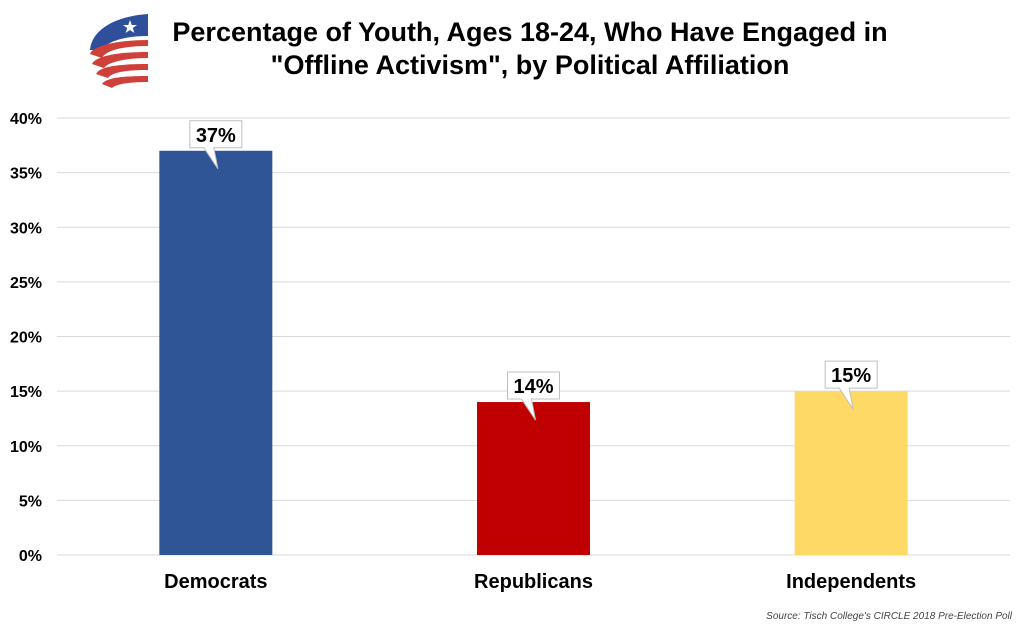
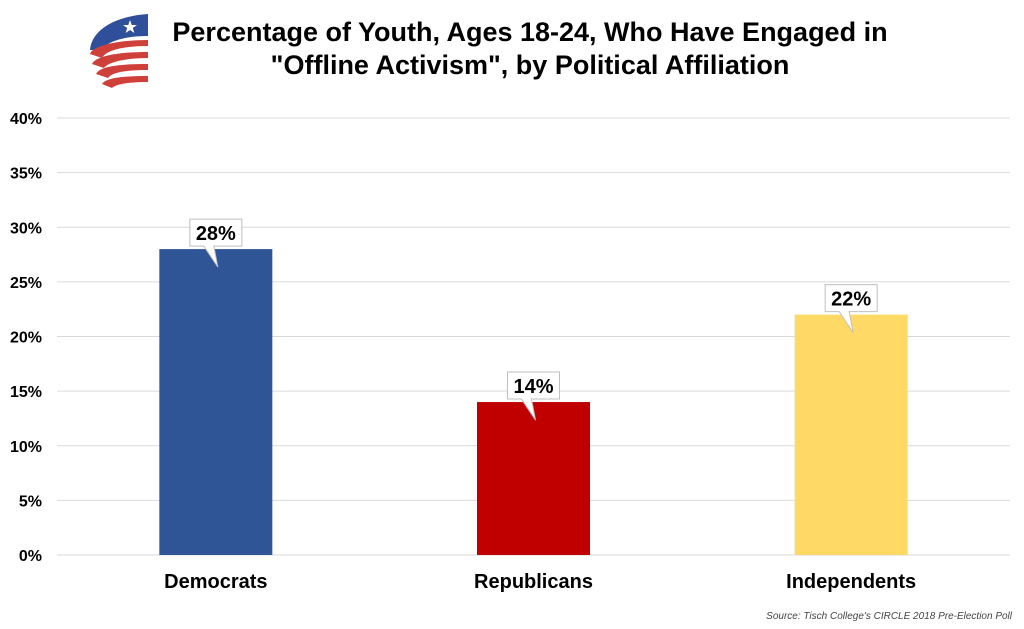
Democrats: 37% -> 28%
Independents: 15% -> 22%
